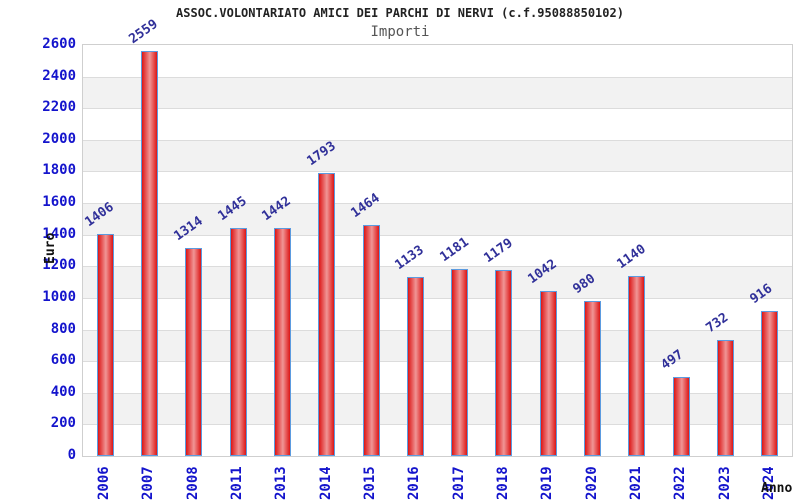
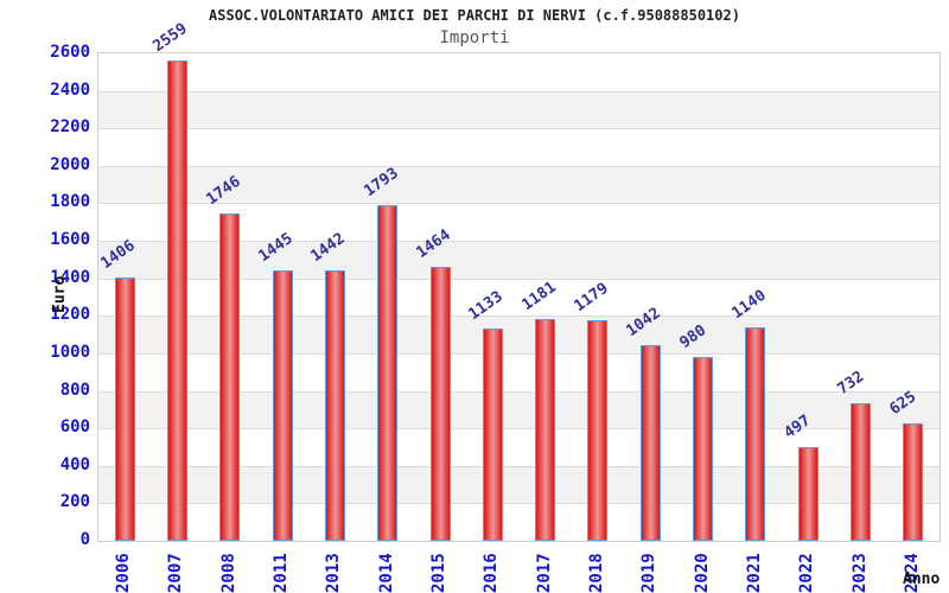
2008: 1314 -> 1746
2024: 916 -> 625
